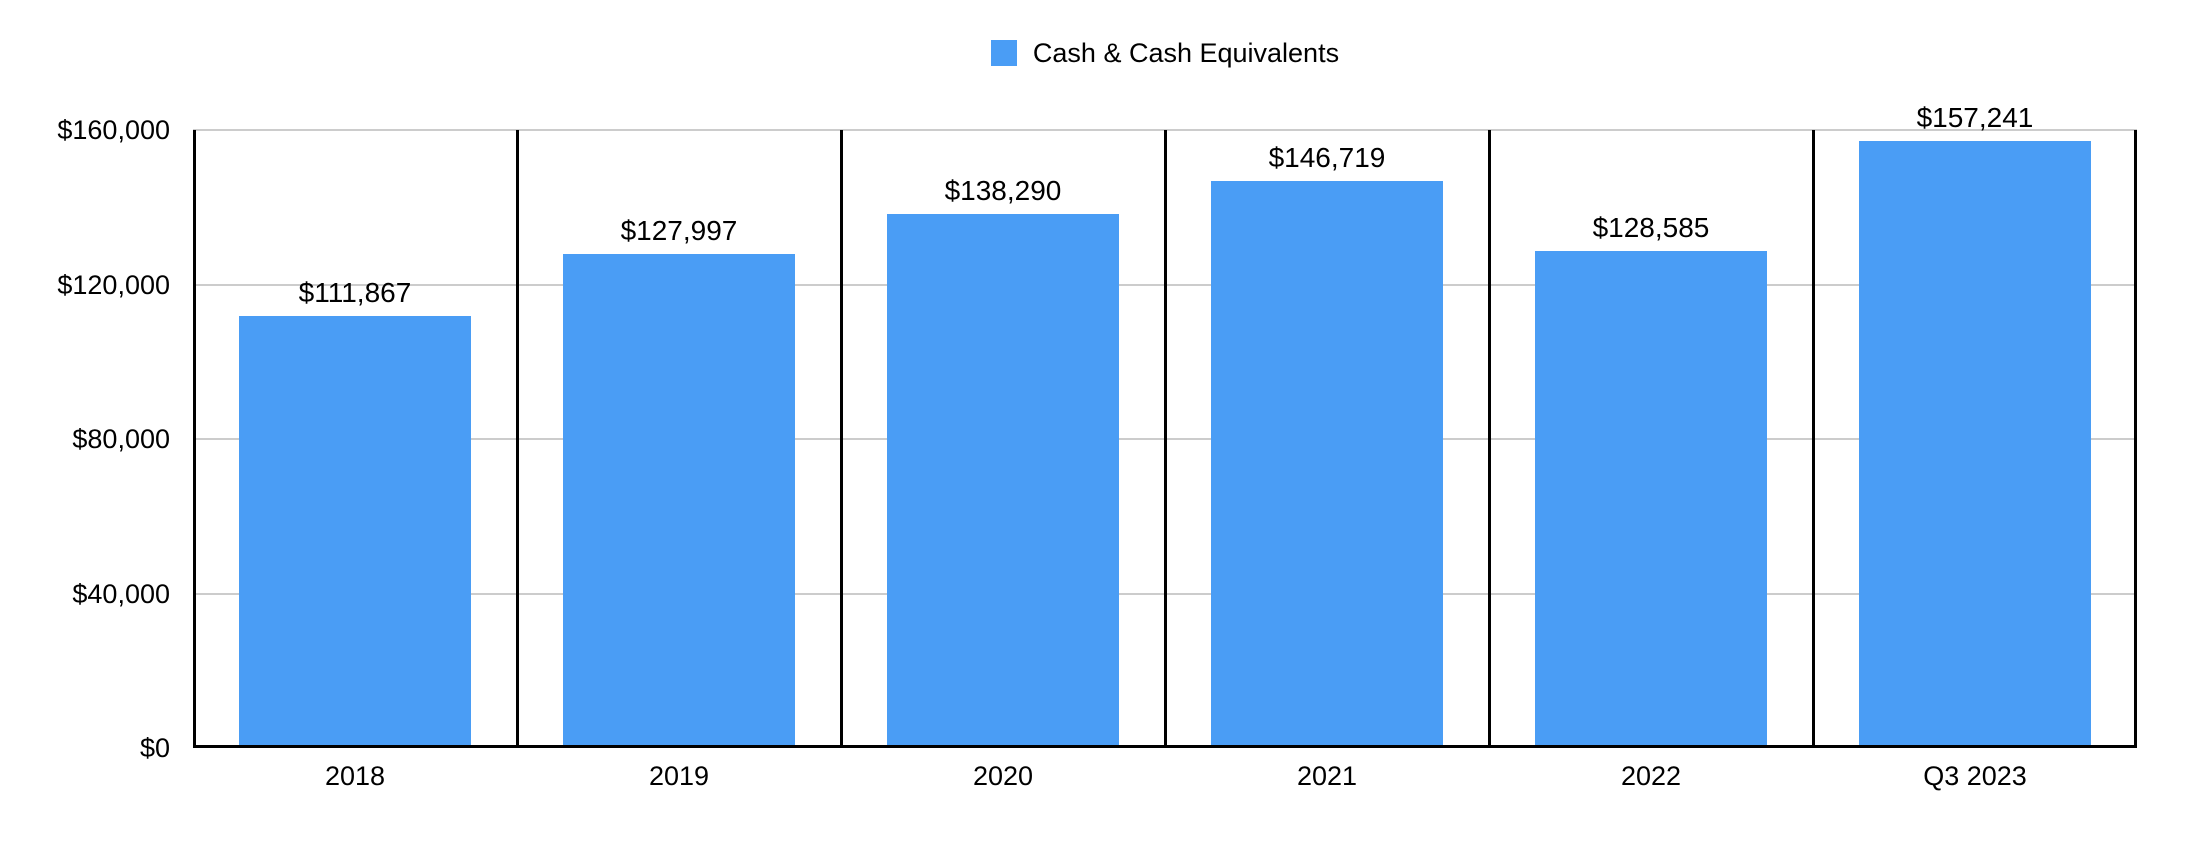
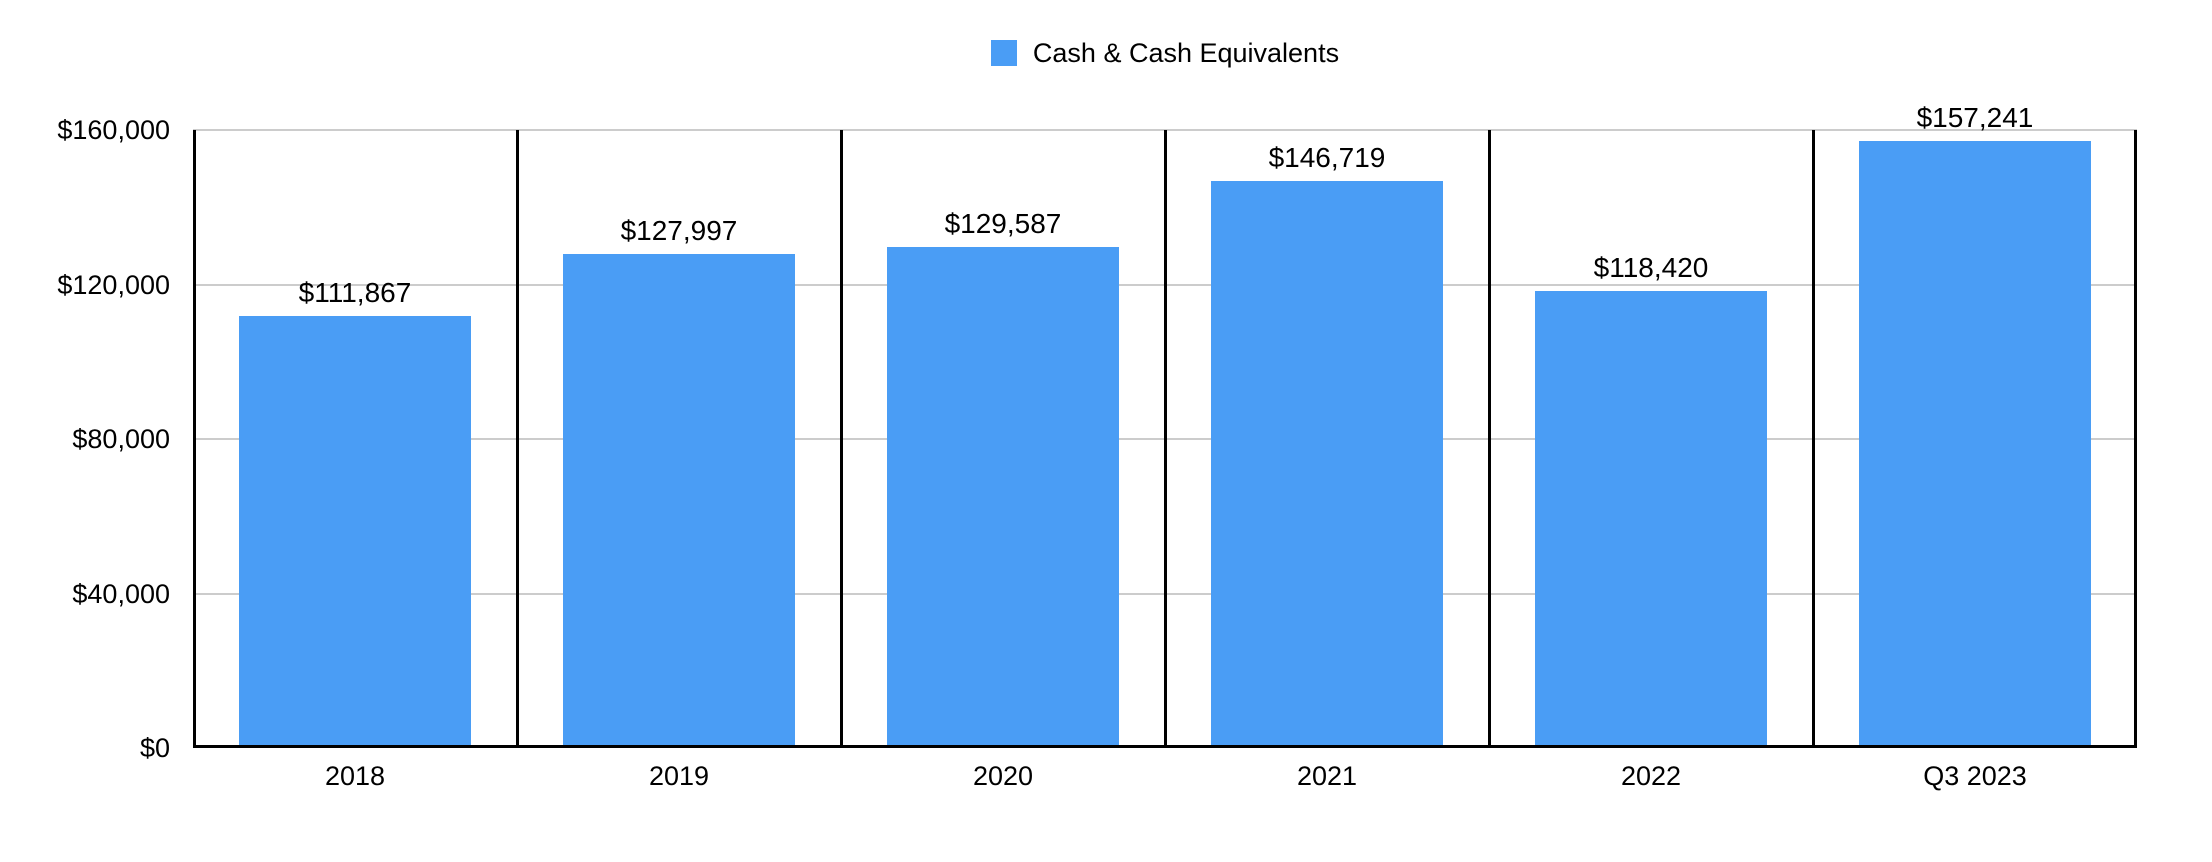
2020: $138,290 -> $129,587
2022: $128,585 -> $118,420
